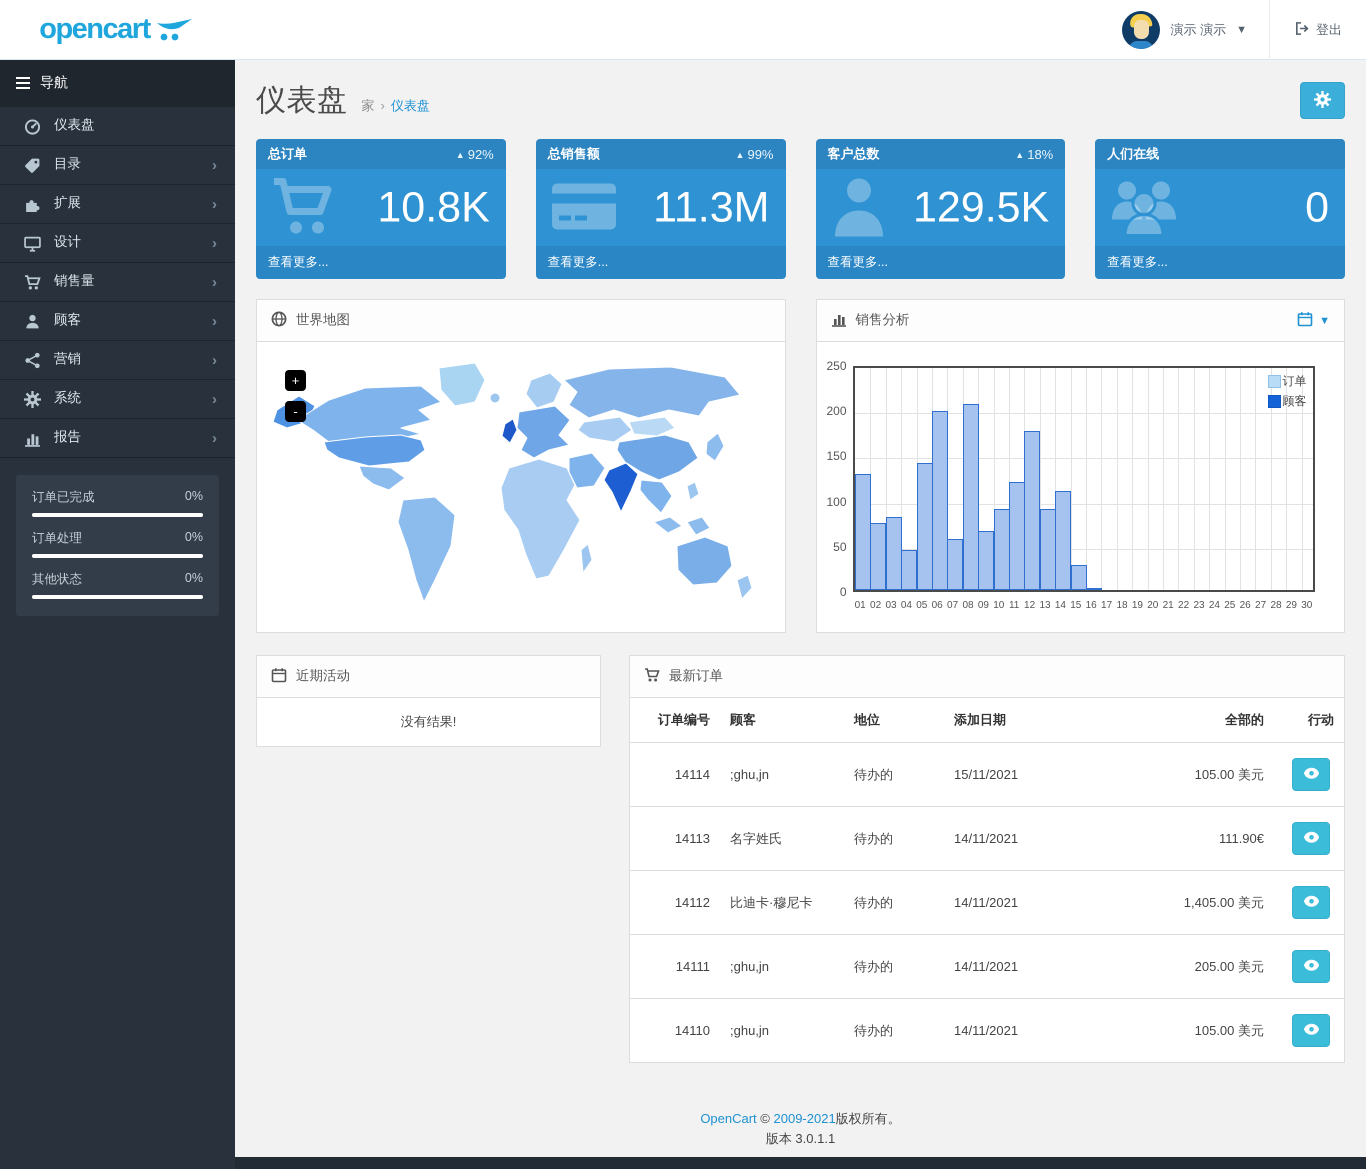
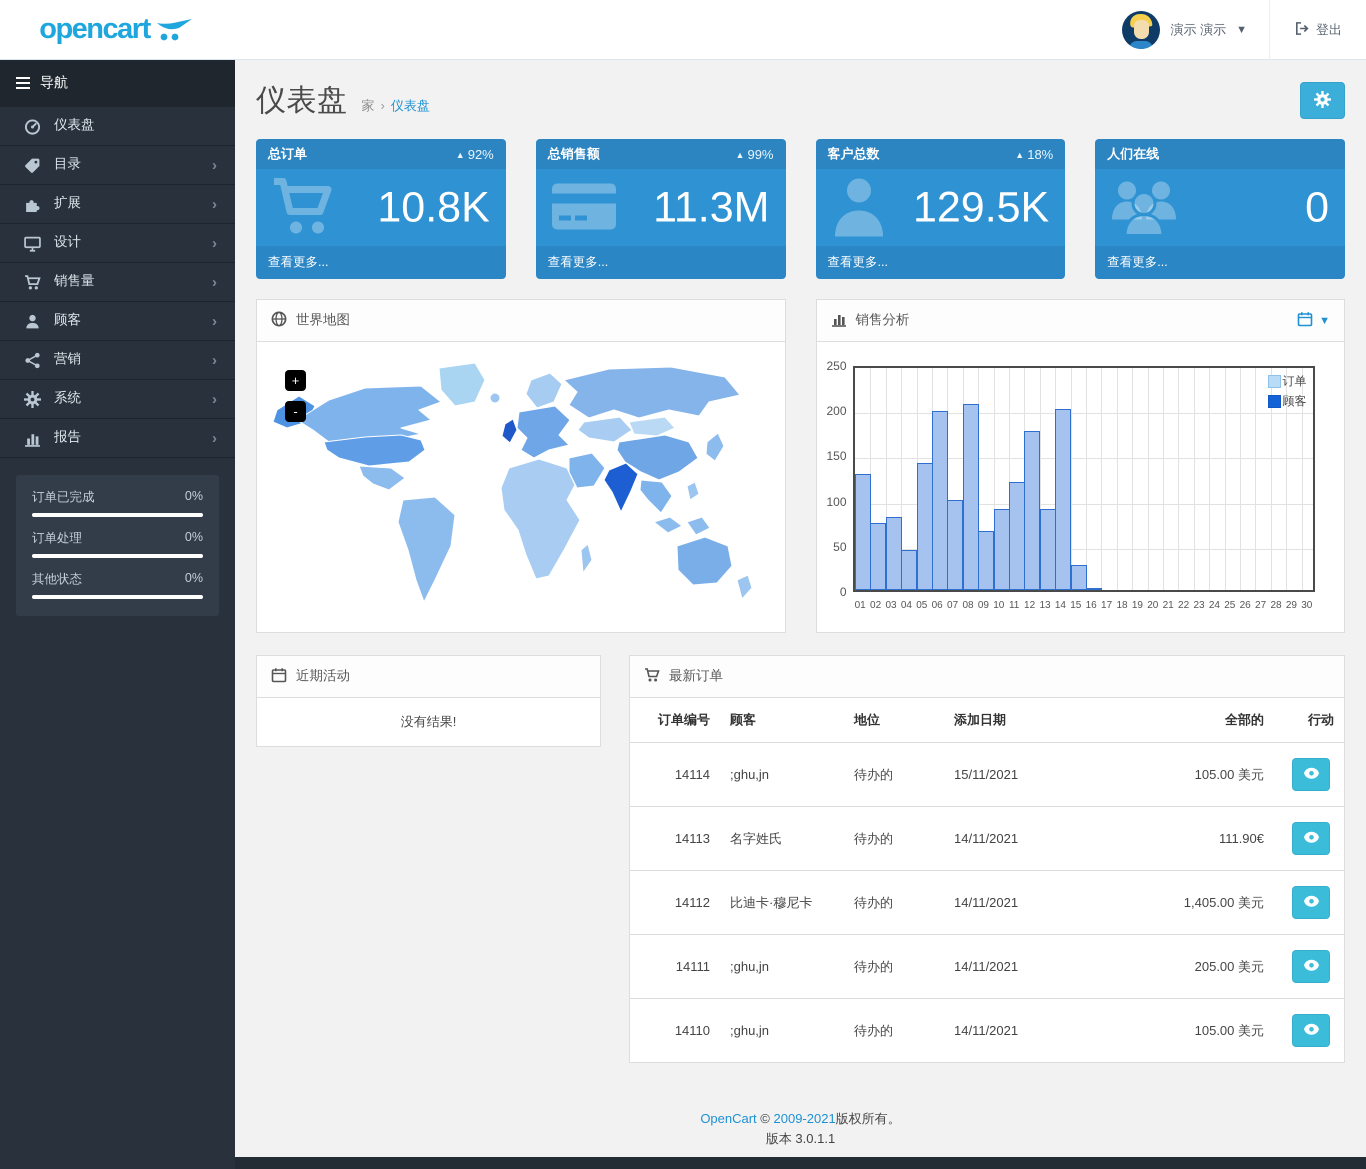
订单/07: 60 -> 100
订单/14: 110 -> 200
